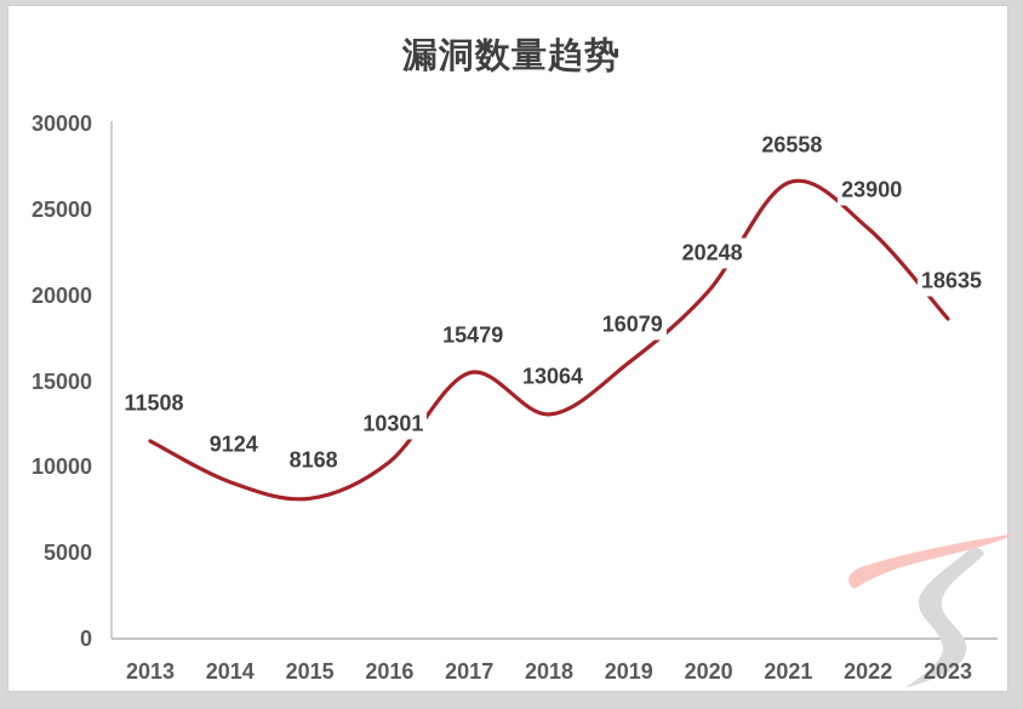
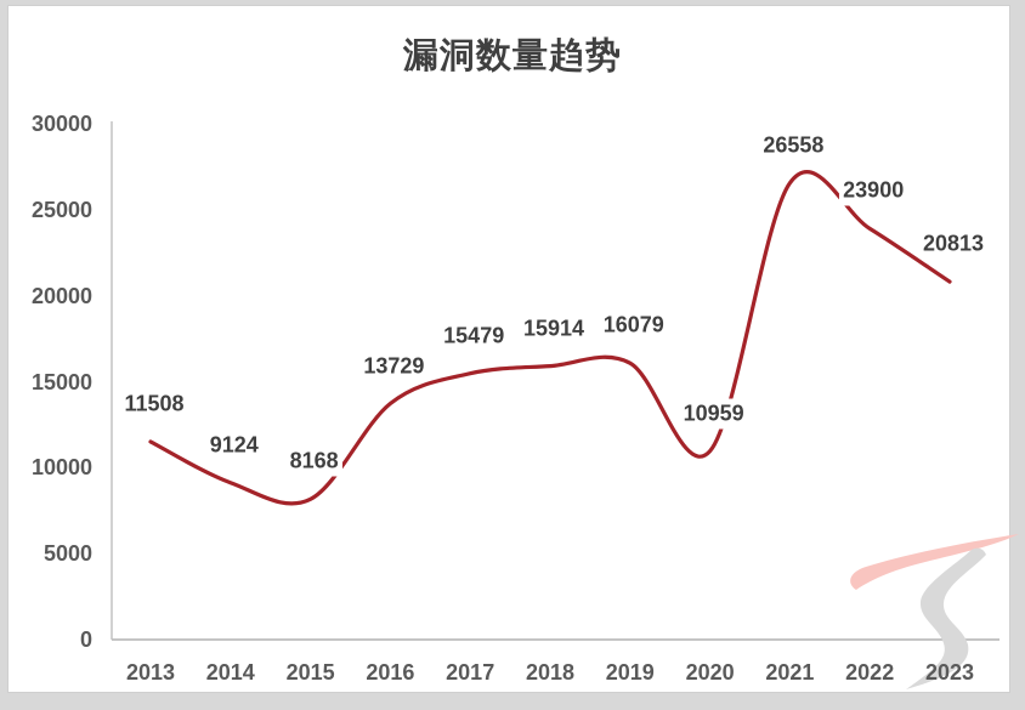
2016: 10301 -> 13729
2018: 13064 -> 15914
2020: 20248 -> 10959
2023: 18635 -> 20813
